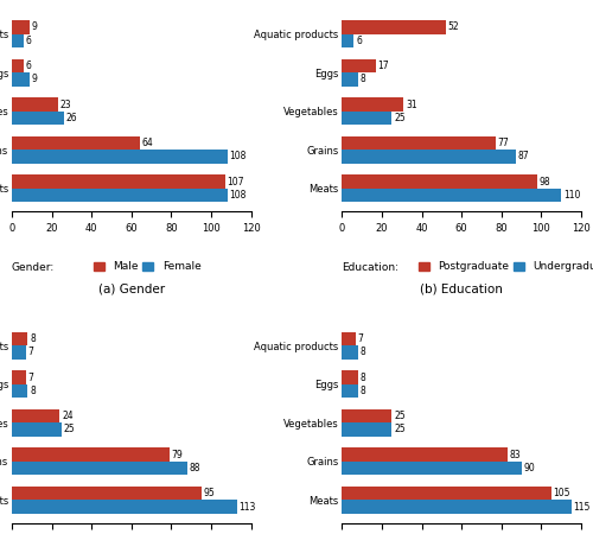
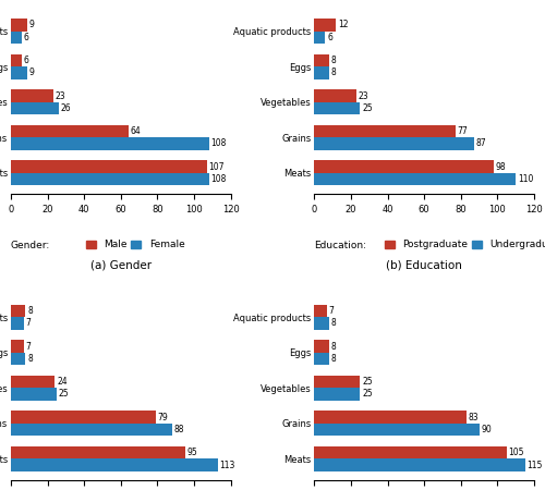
(b) Education/Postgraduate/Aquatic products: 52 -> 12
(b) Education/Postgraduate/Eggs: 17 -> 8
(b) Education/Postgraduate/Vegetables: 31 -> 23
